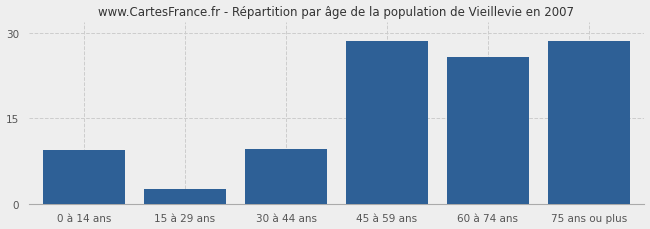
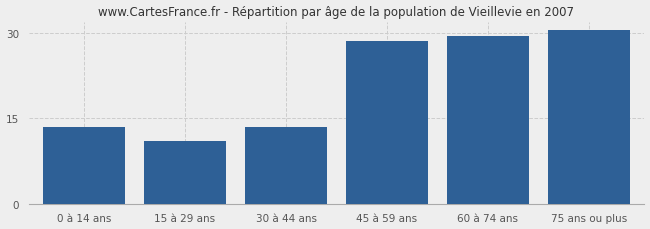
0 à 14 ans: 9.4 -> 13.5
15 à 29 ans: 2.6 -> 11.0
30 à 44 ans: 9.6 -> 13.5
60 à 74 ans: 25.8 -> 29.5
75 ans ou plus: 28.6 -> 30.5
